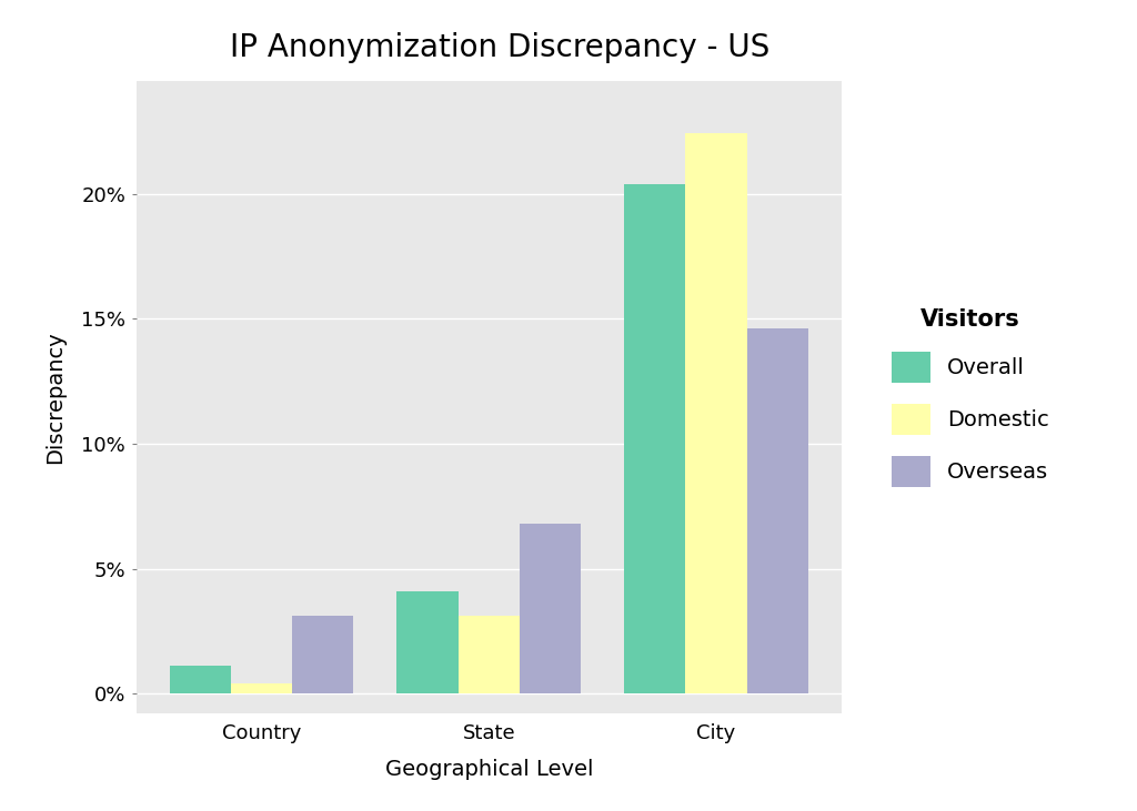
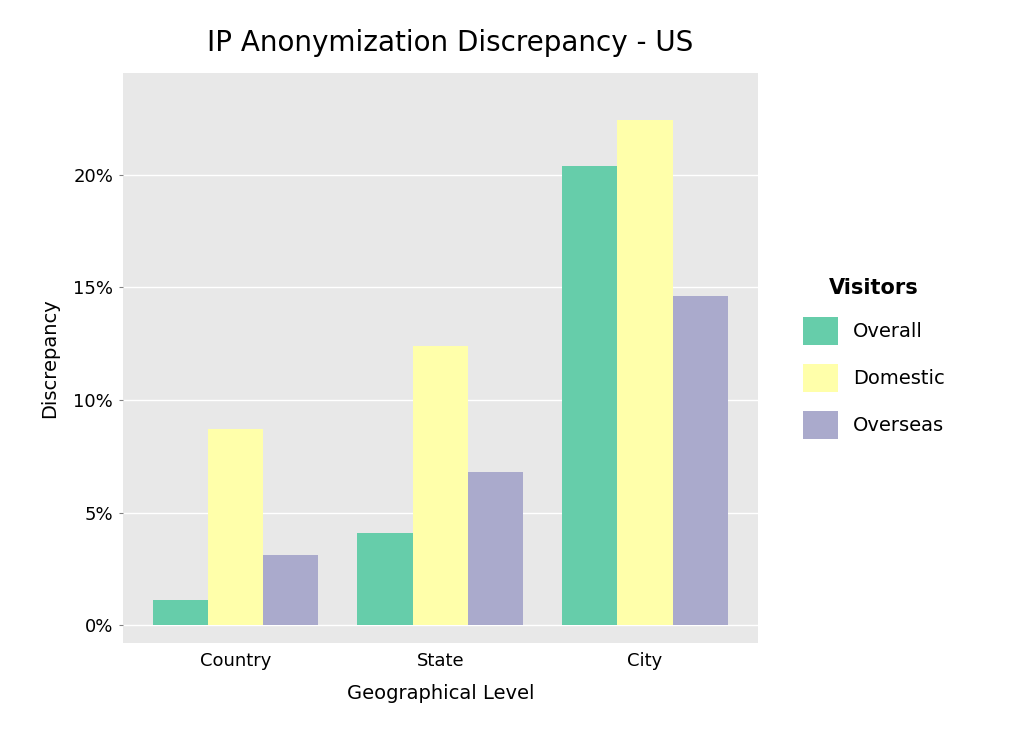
Domestic/Country: 0.4% -> 8.7%
Domestic/State: 3.1% -> 12.4%
